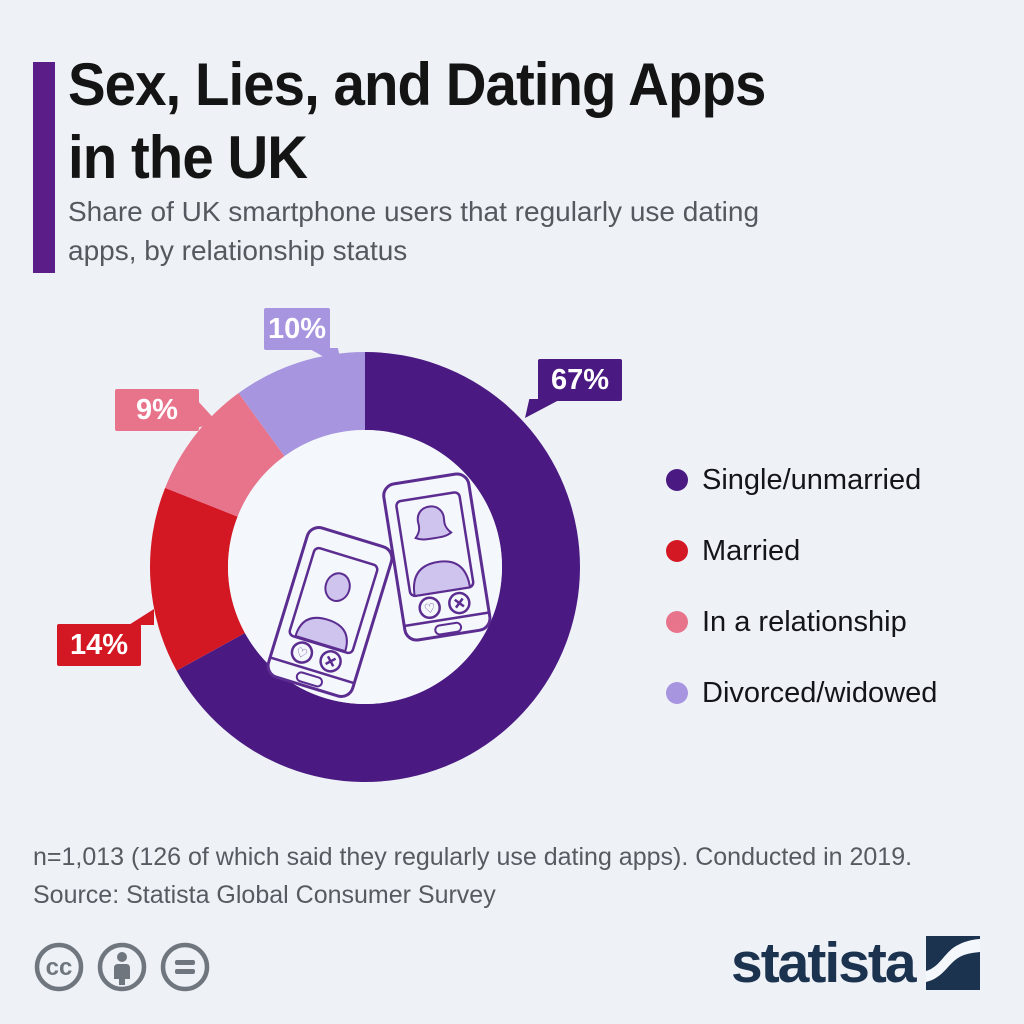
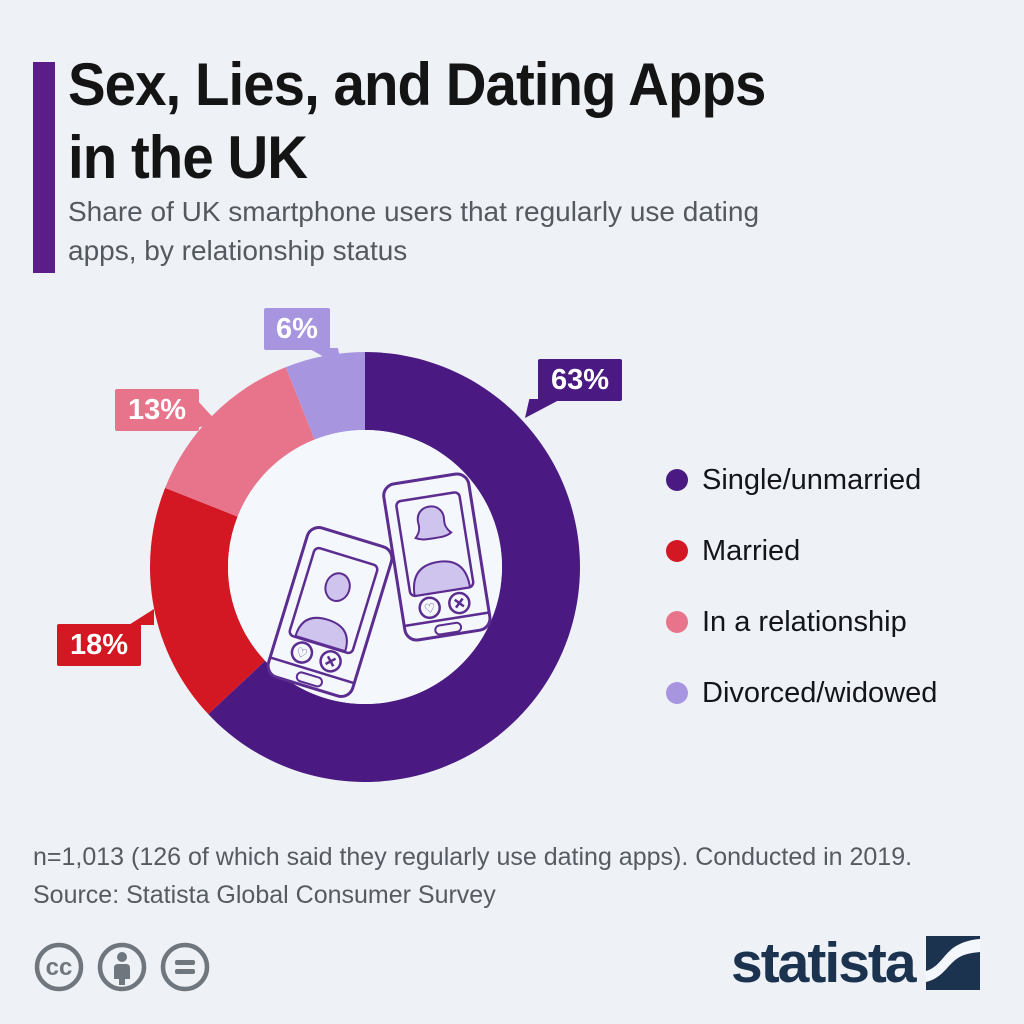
Single/unmarried: 67% -> 63%
Married: 14% -> 18%
In a relationship: 9% -> 13%
Divorced/widowed: 10% -> 6%
